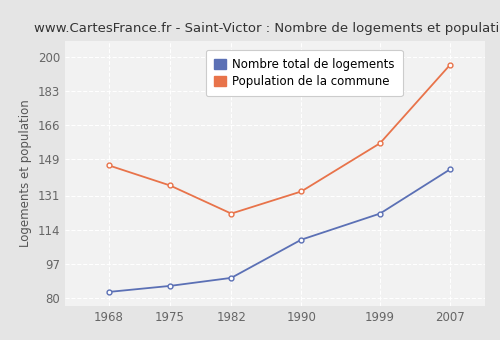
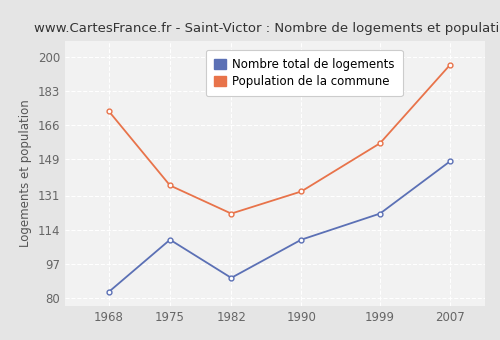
Population de la commune/1968: 146 -> 173
Nombre total de logements/1975: 86 -> 109
Nombre total de logements/2007: 144 -> 148
